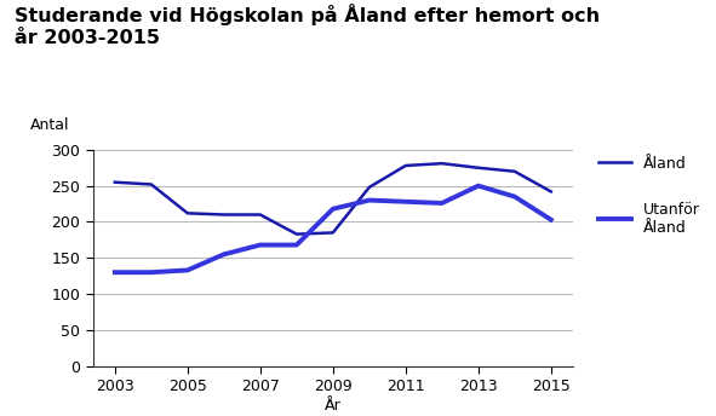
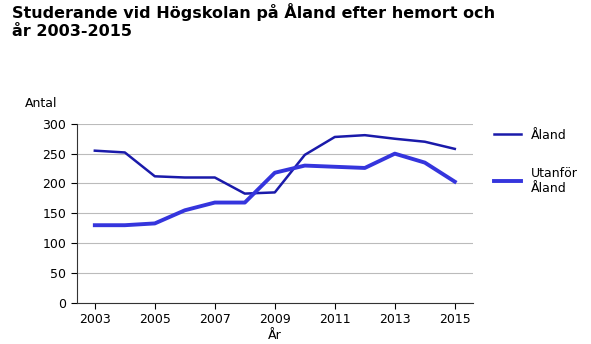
Åland/2015: 242 -> 258
